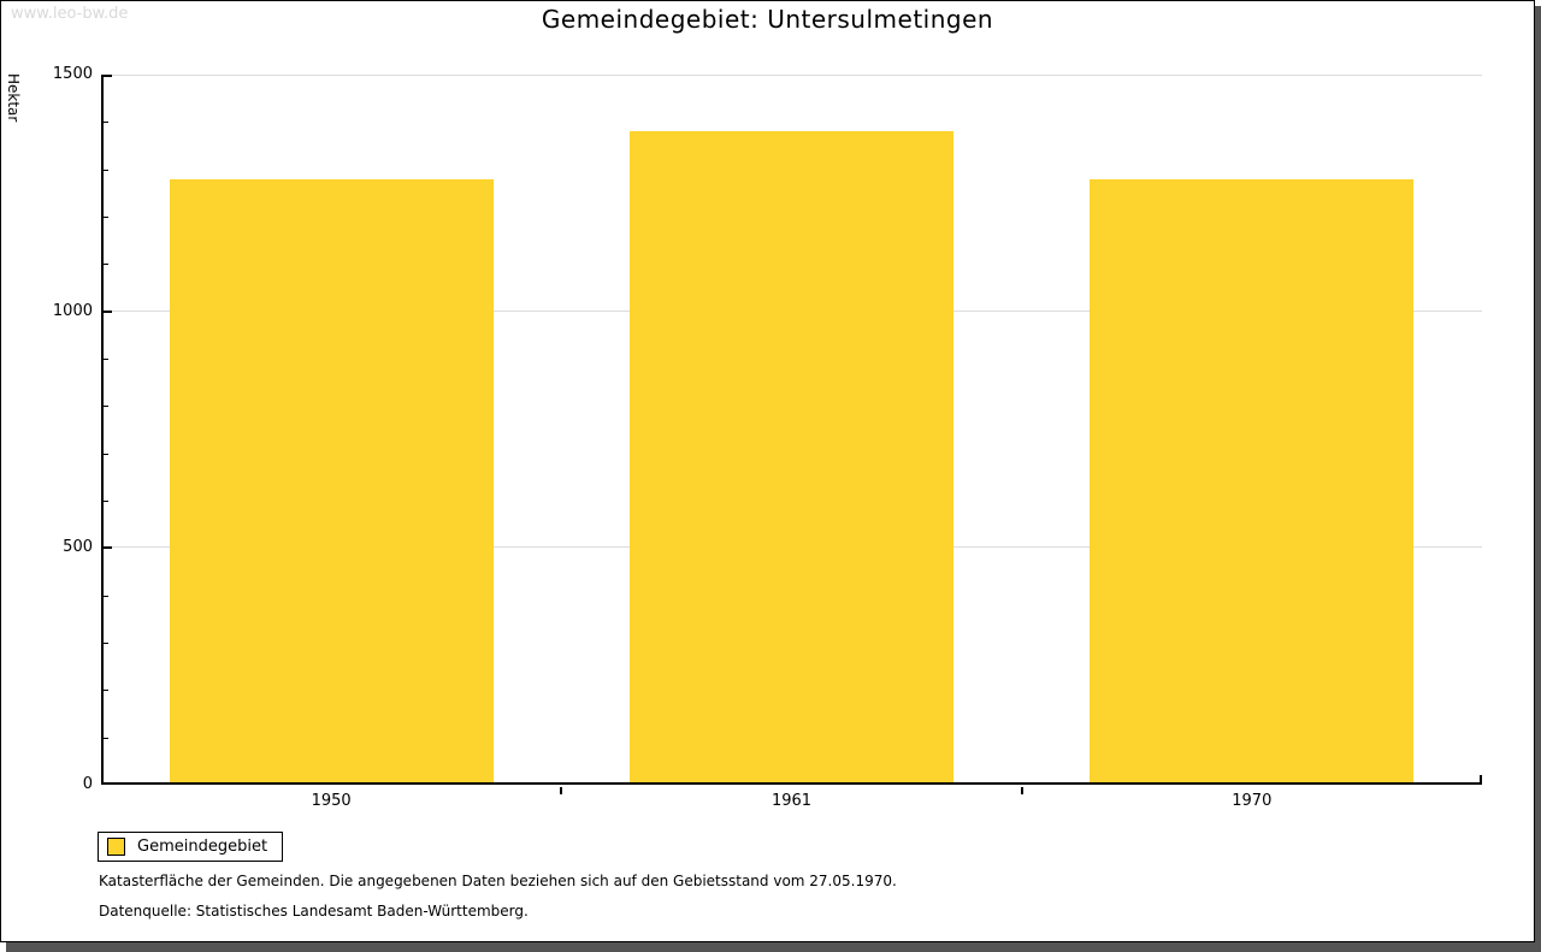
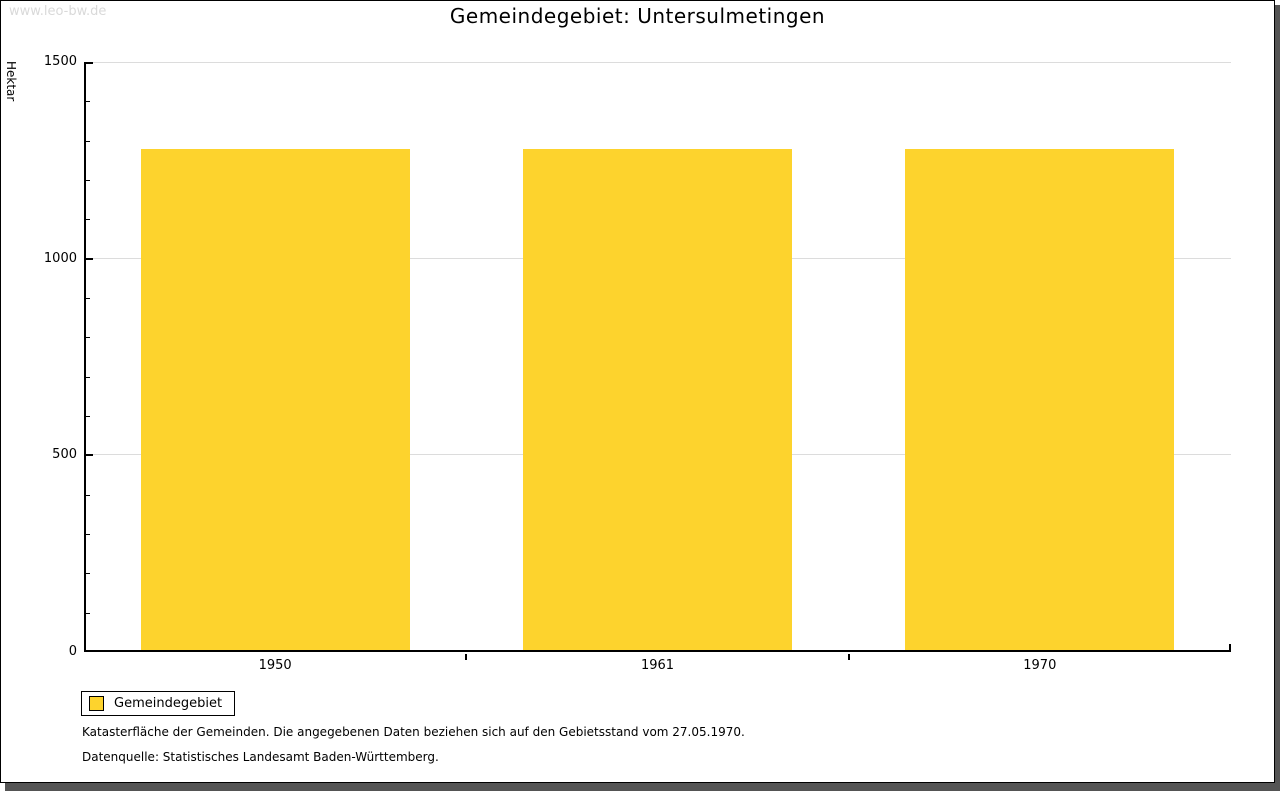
1961: 1380 -> 1280
